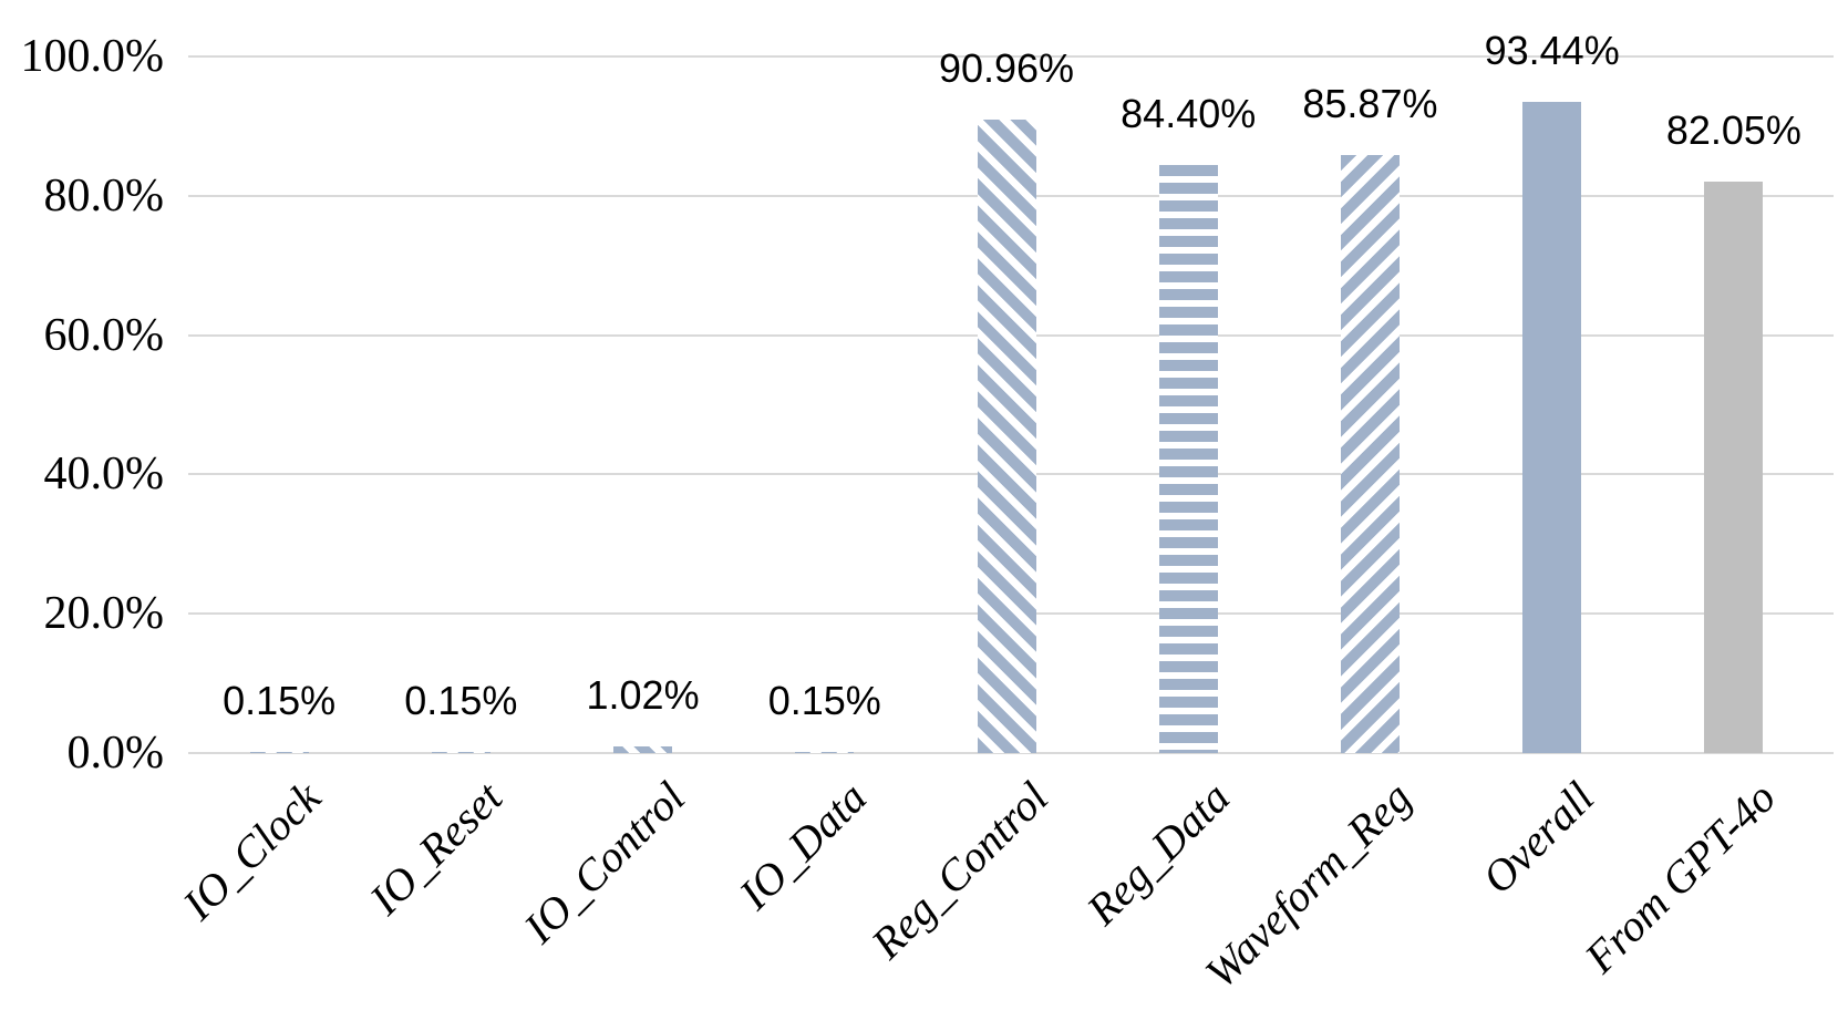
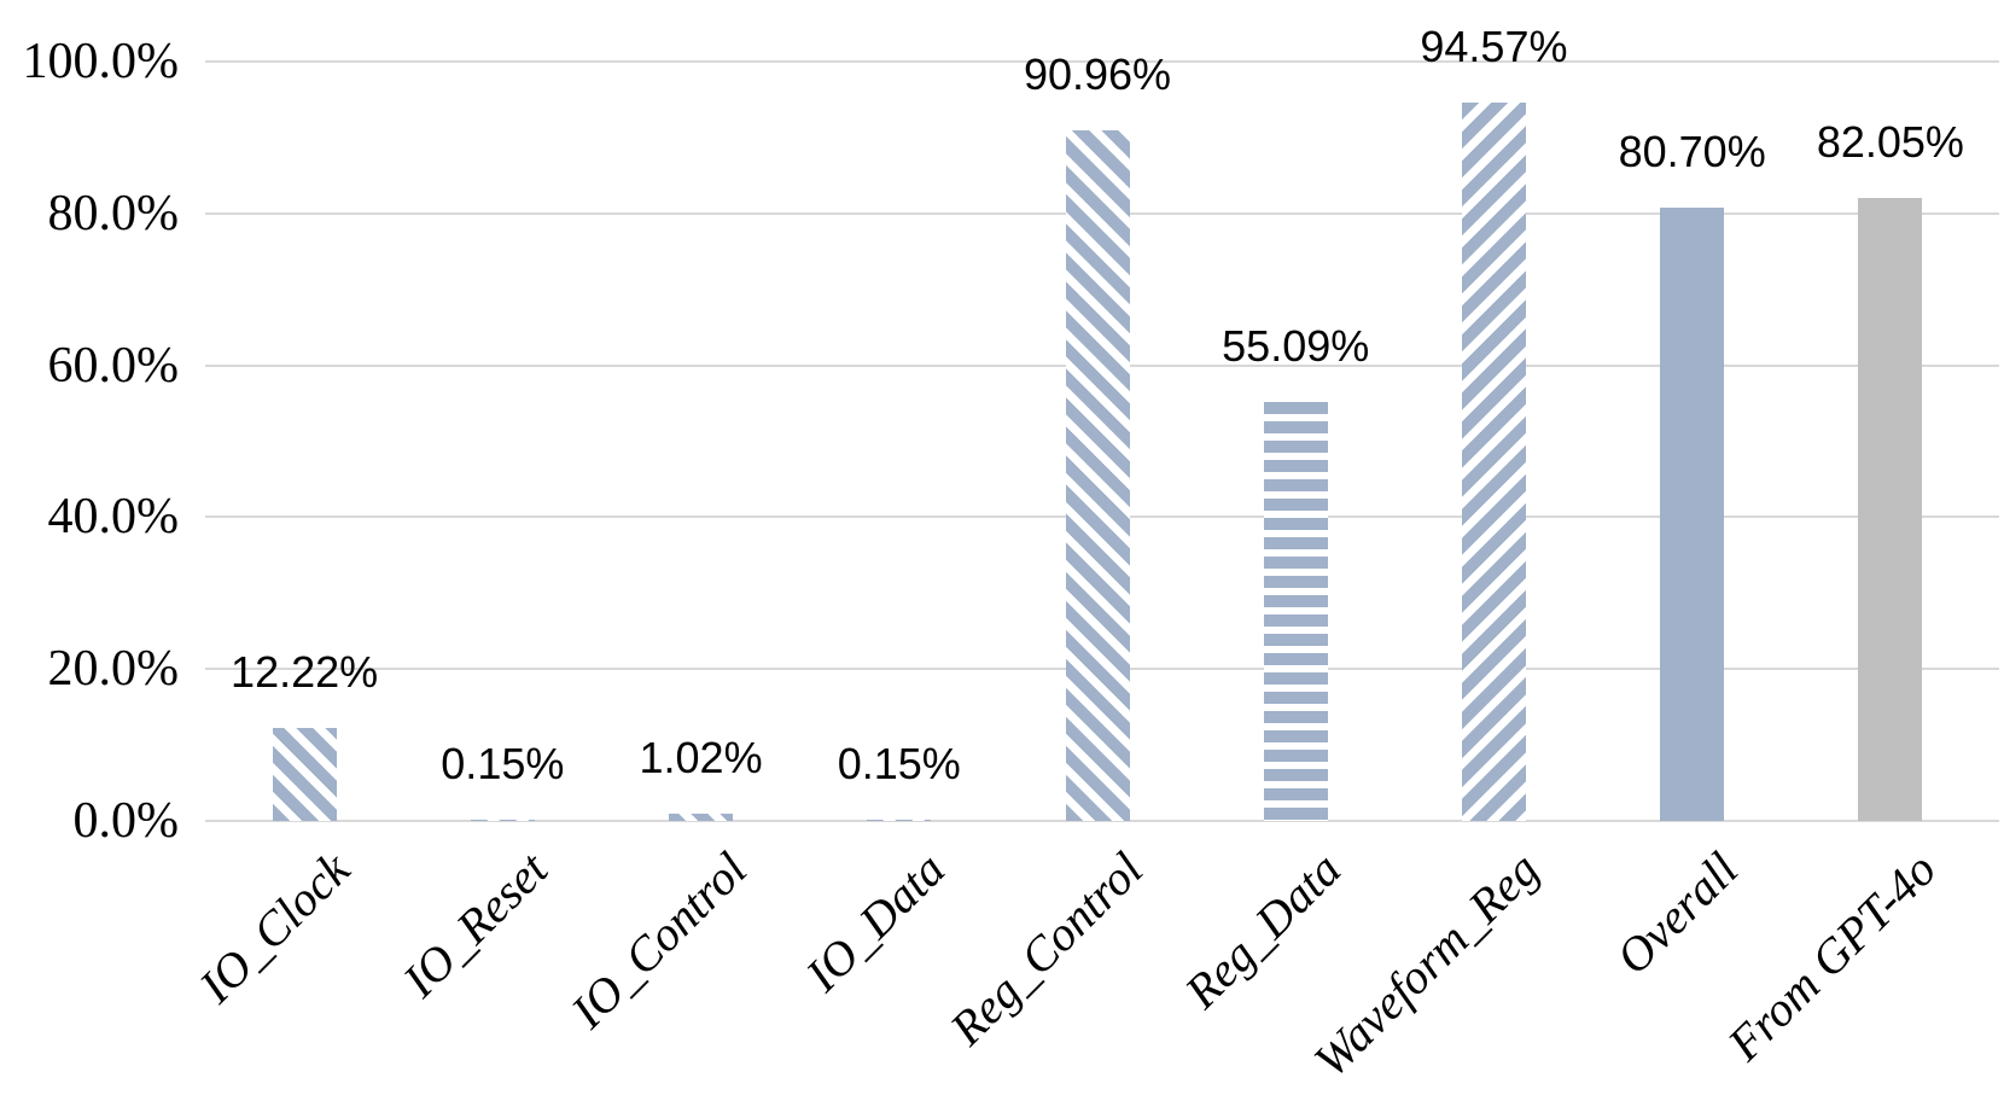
IO_Clock: 0.15% -> 12.22%
Reg_Data: 84.40% -> 55.09%
Waveform_Reg: 85.87% -> 94.57%
Overall: 93.44% -> 80.70%
